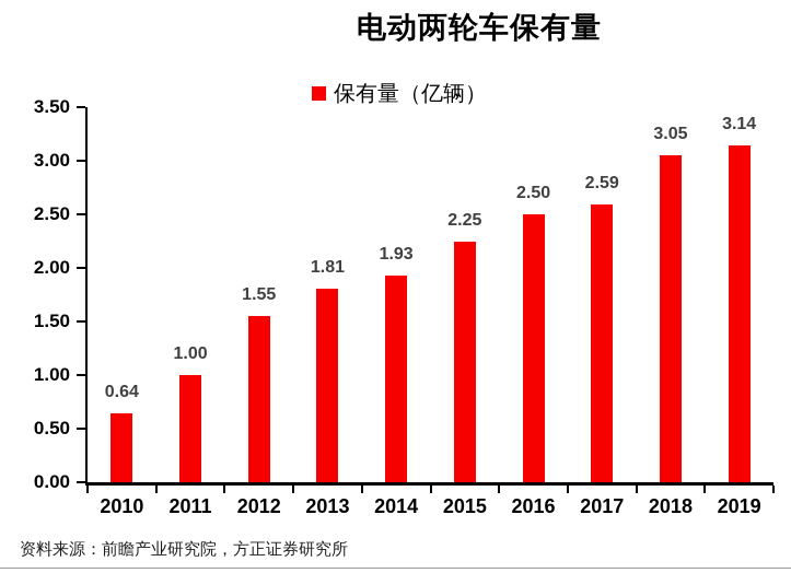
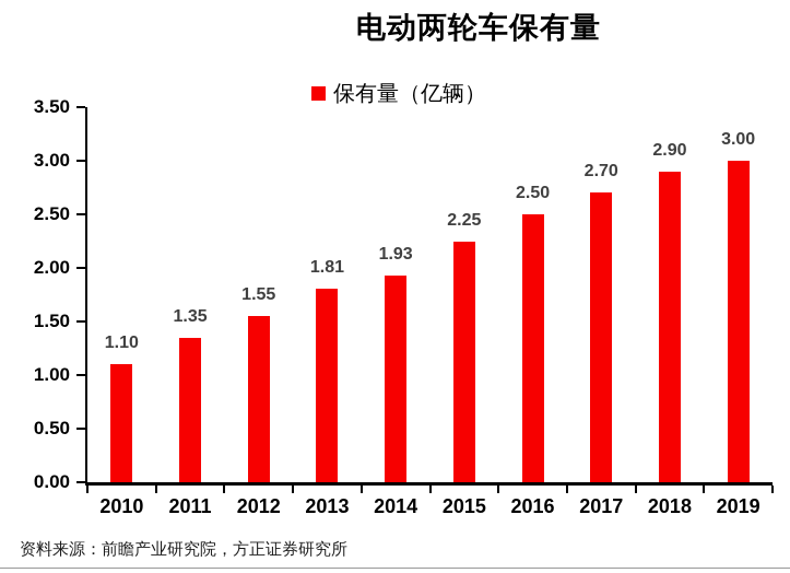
2010: 0.64 -> 1.10
2011: 1.00 -> 1.35
2017: 2.59 -> 2.70
2018: 3.05 -> 2.90
2019: 3.14 -> 3.00
